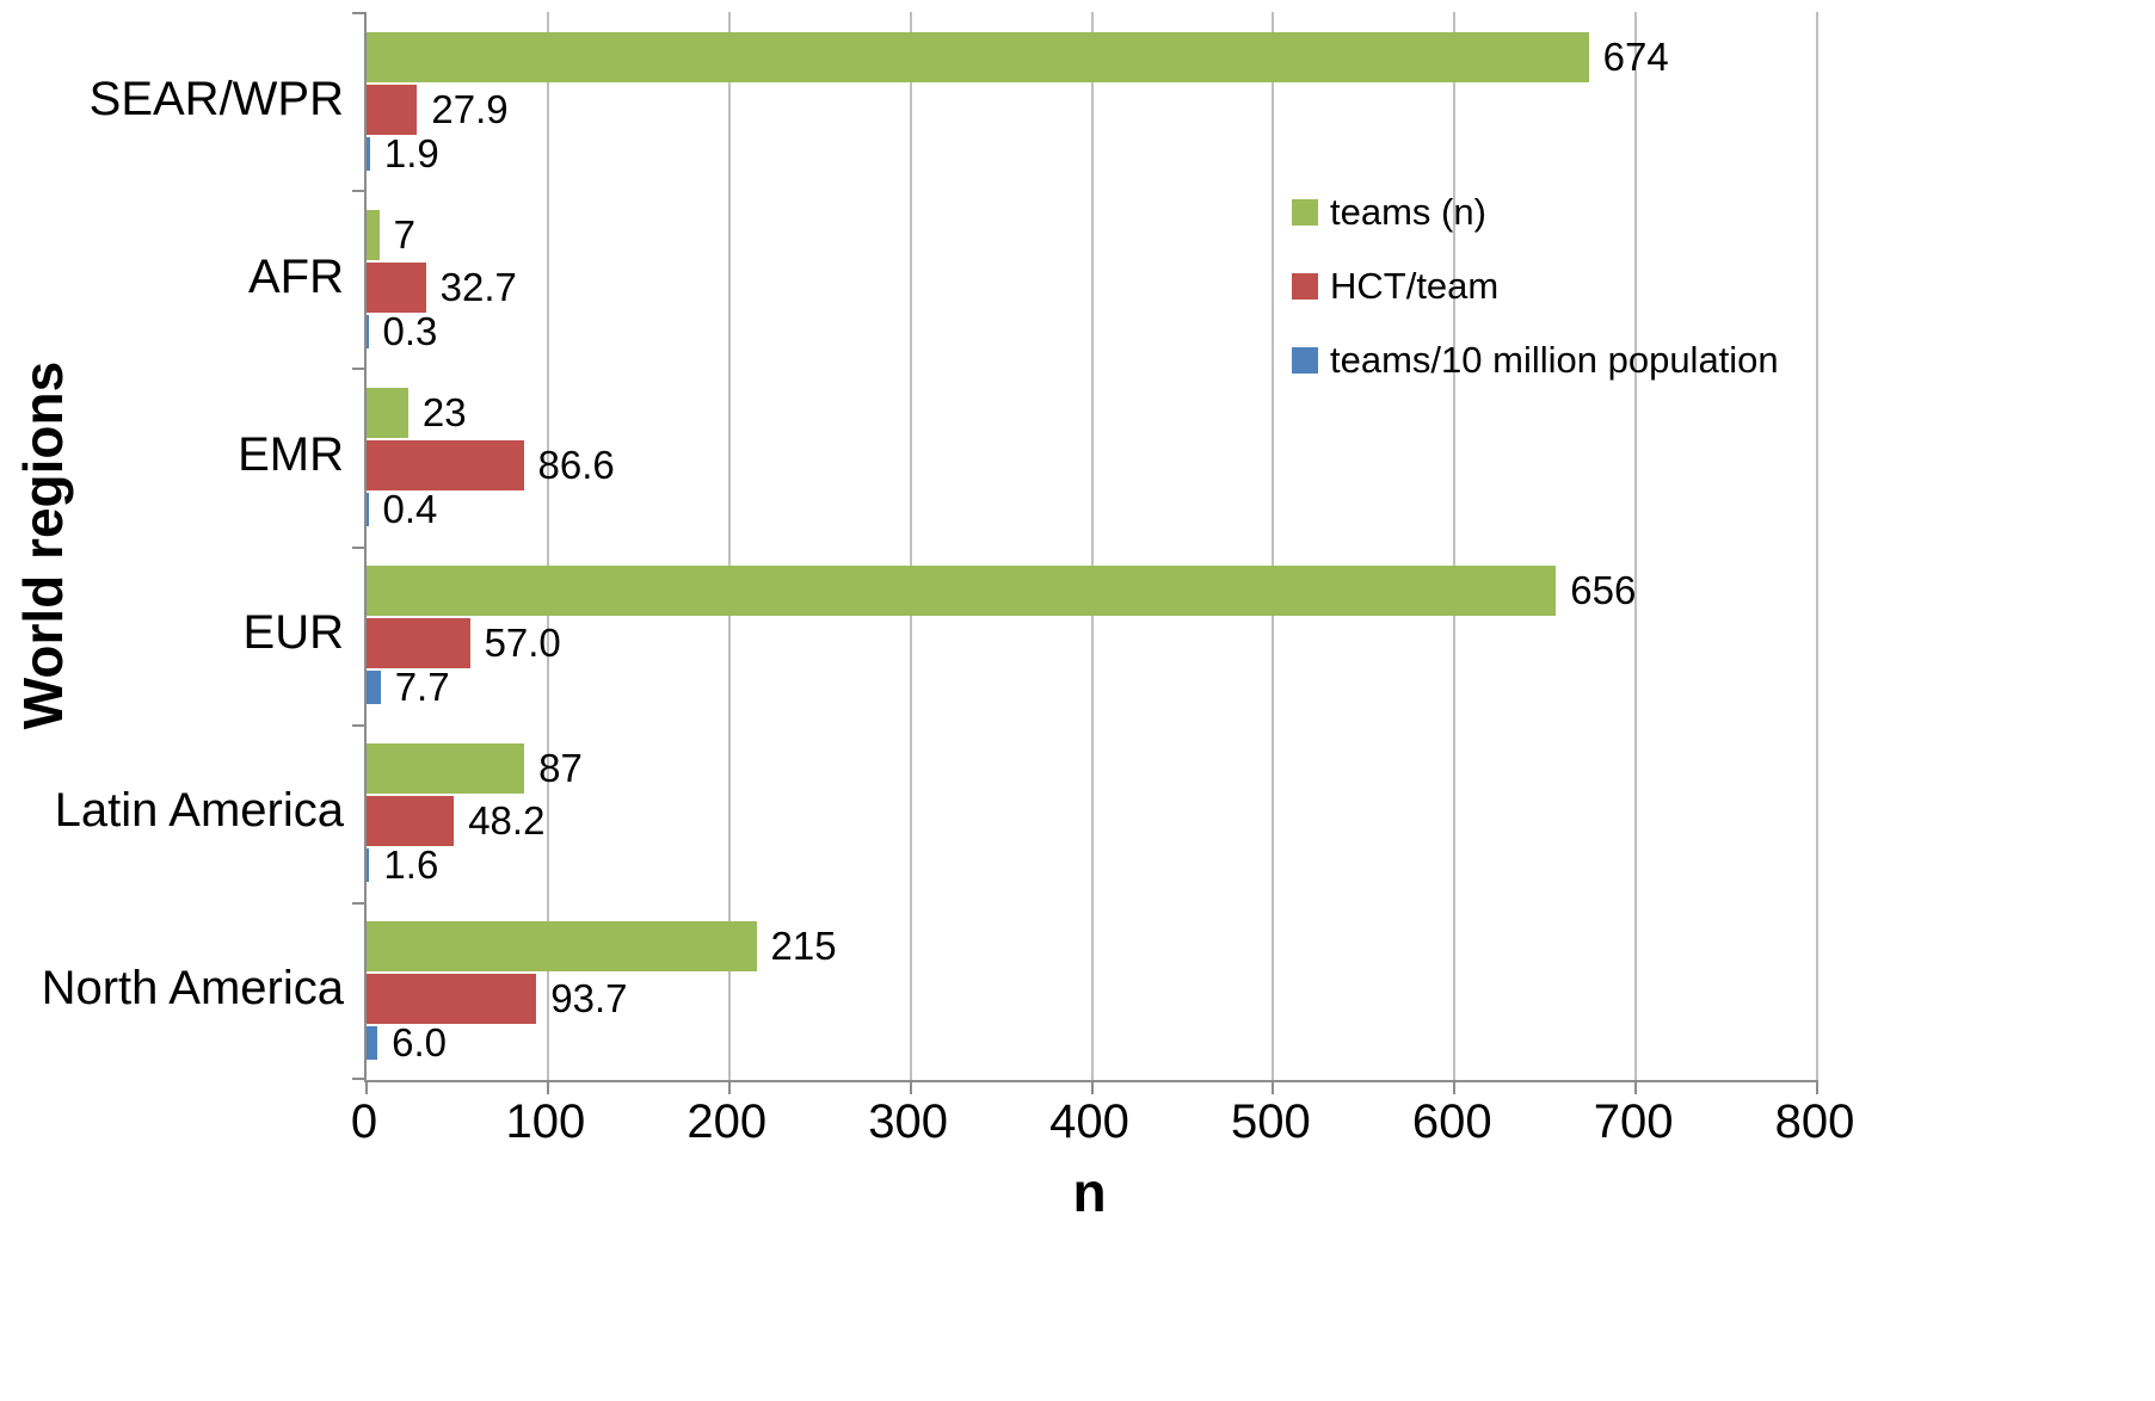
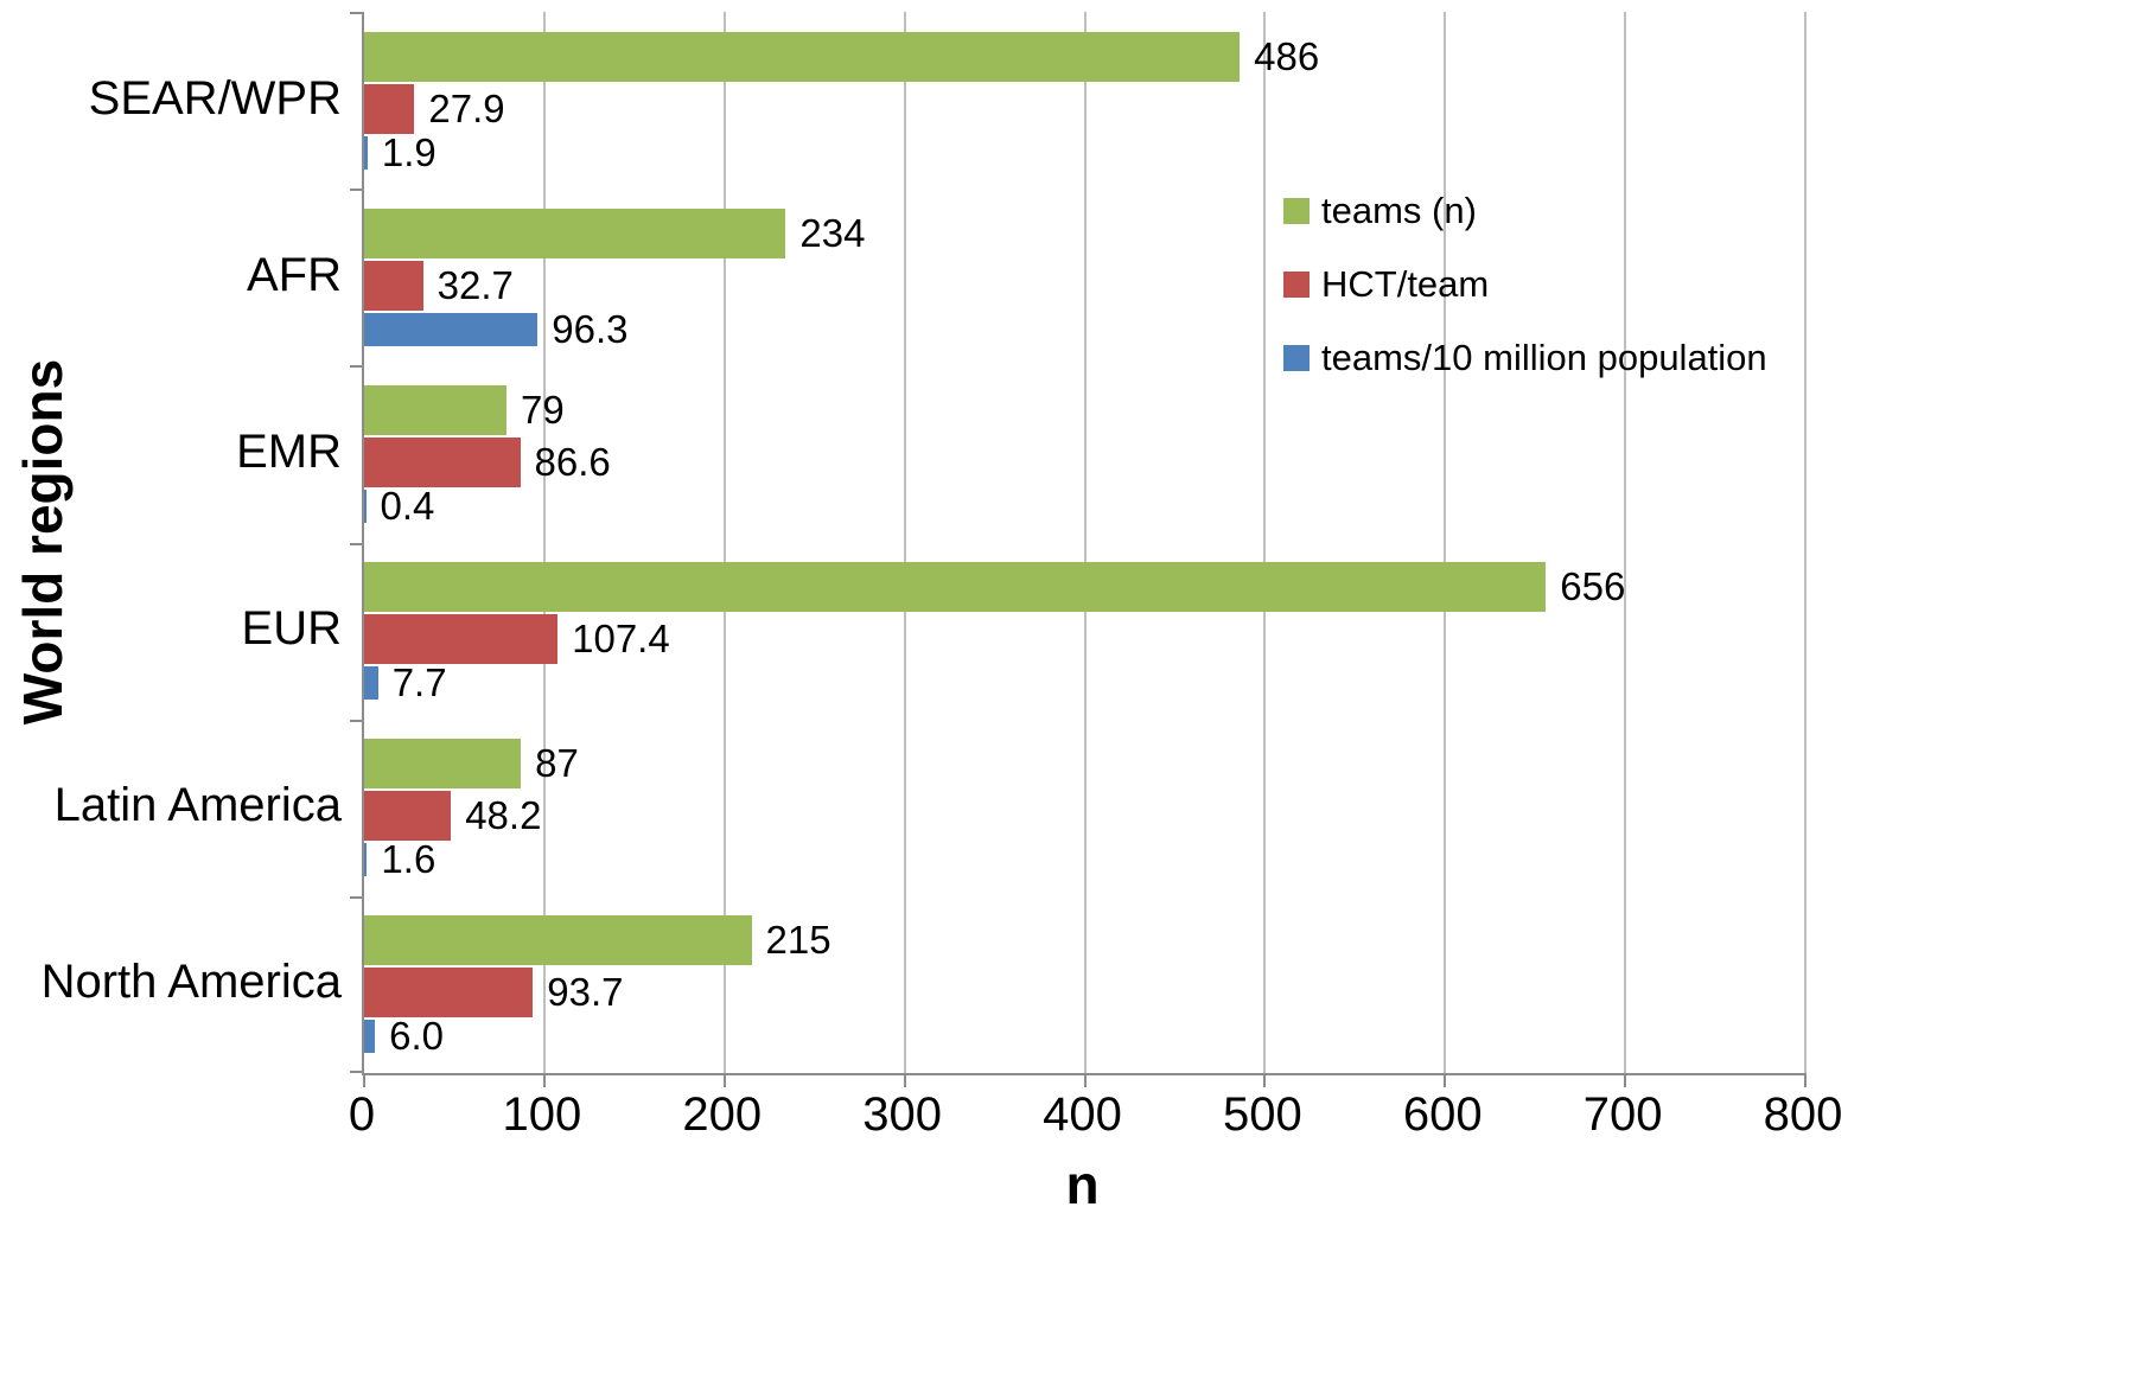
teams (n)/SEAR/WPR: 674 -> 486
teams (n)/AFR: 7 -> 234
teams/10 million population/AFR: 0.3 -> 96.3
teams (n)/EMR: 23 -> 79
HCT/team/EUR: 57.0 -> 107.4
